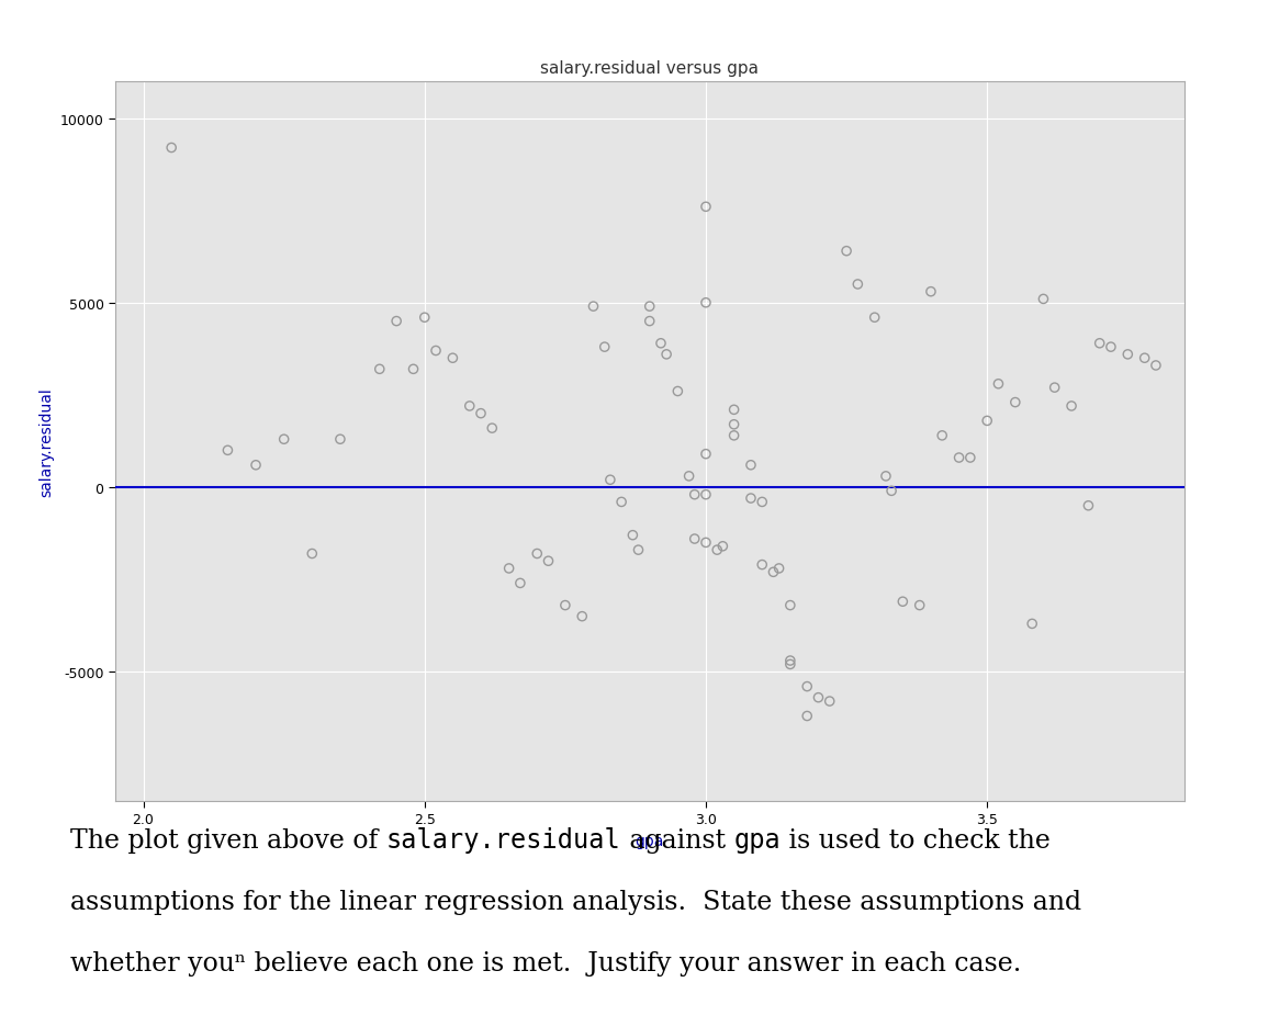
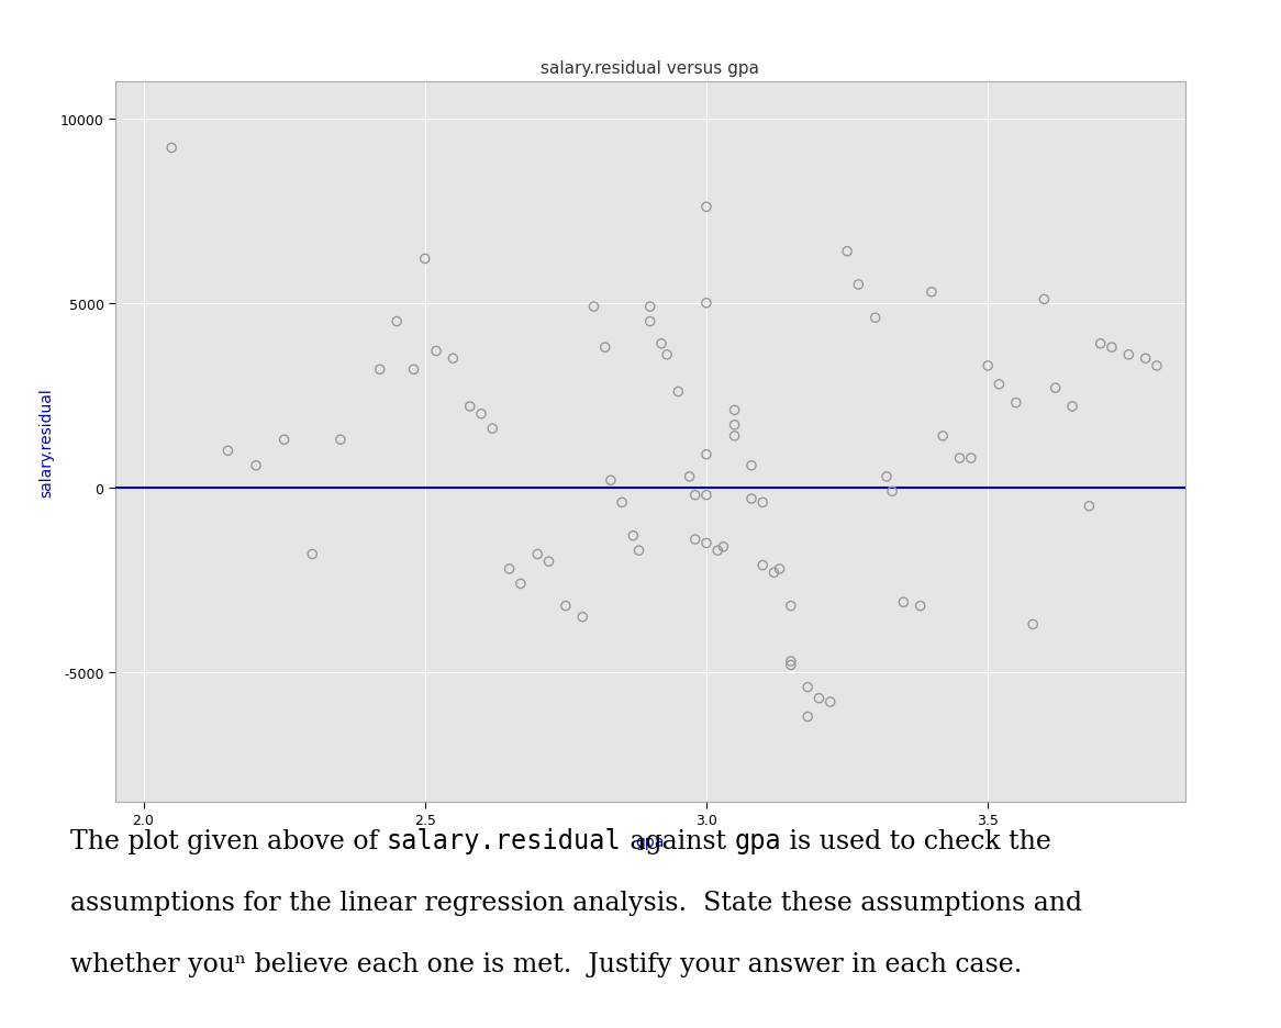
2.5: 4600 -> 6200
3.5: 1800 -> 3300
